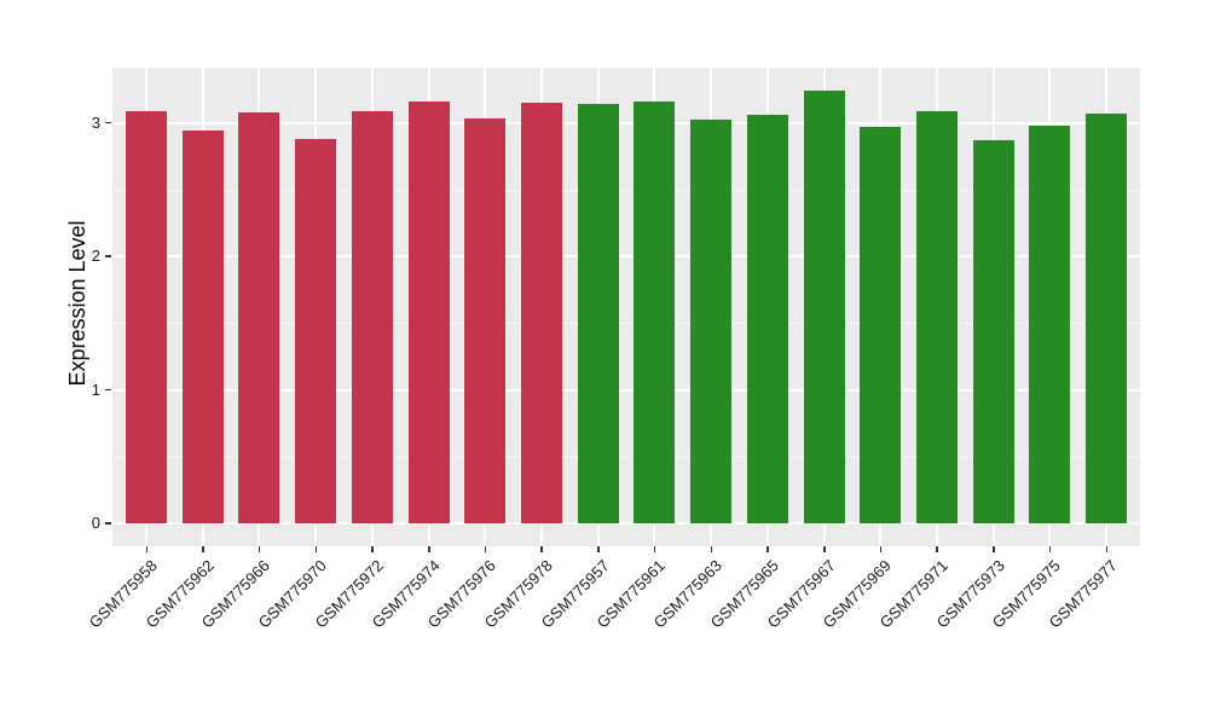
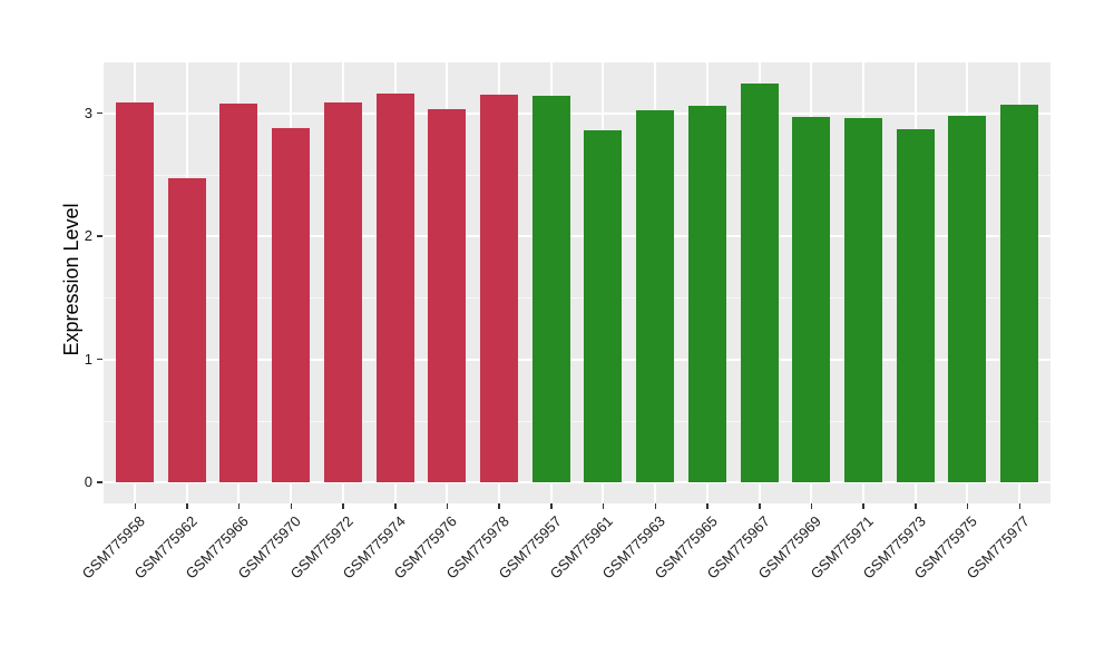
GSM775962: 2.94 -> 2.47
GSM775961: 3.16 -> 2.86
GSM775971: 3.09 -> 2.96
